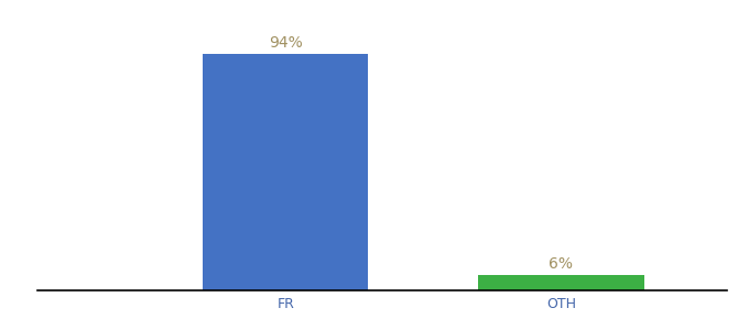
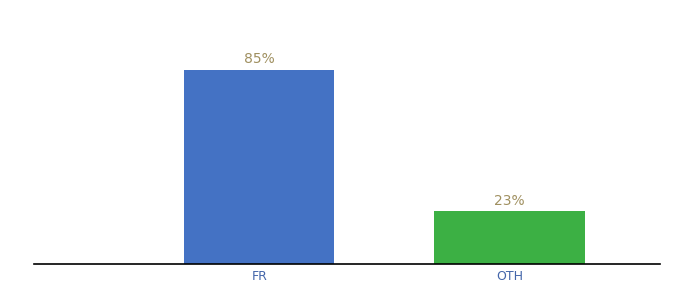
FR: 94% -> 85%
OTH: 6% -> 23%
